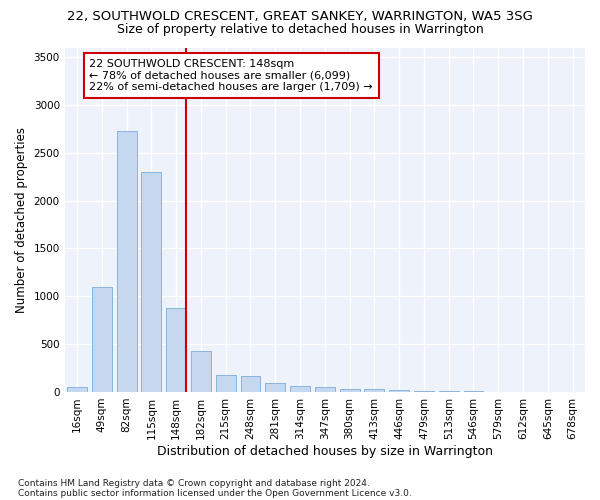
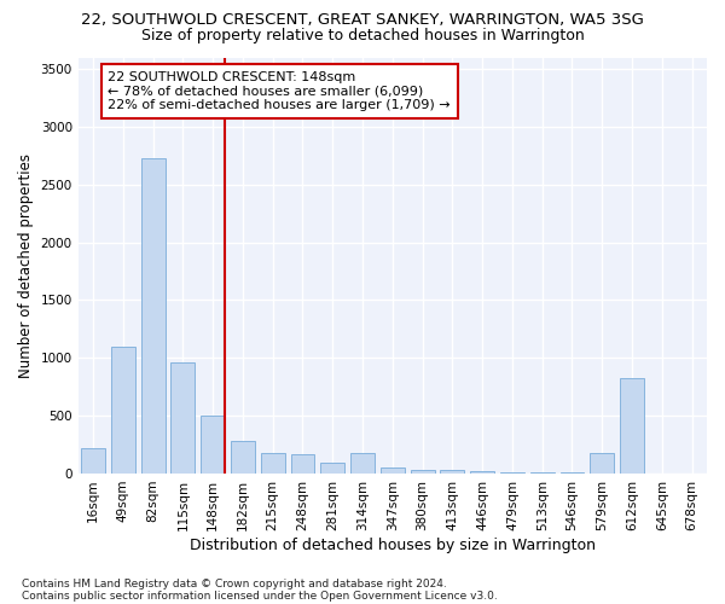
16sqm: 60 -> 220
115sqm: 2300 -> 960
148sqm: 880 -> 500
182sqm: 430 -> 280
314sqm: 60 -> 180
579sqm: 0 -> 180
612sqm: 0 -> 820
